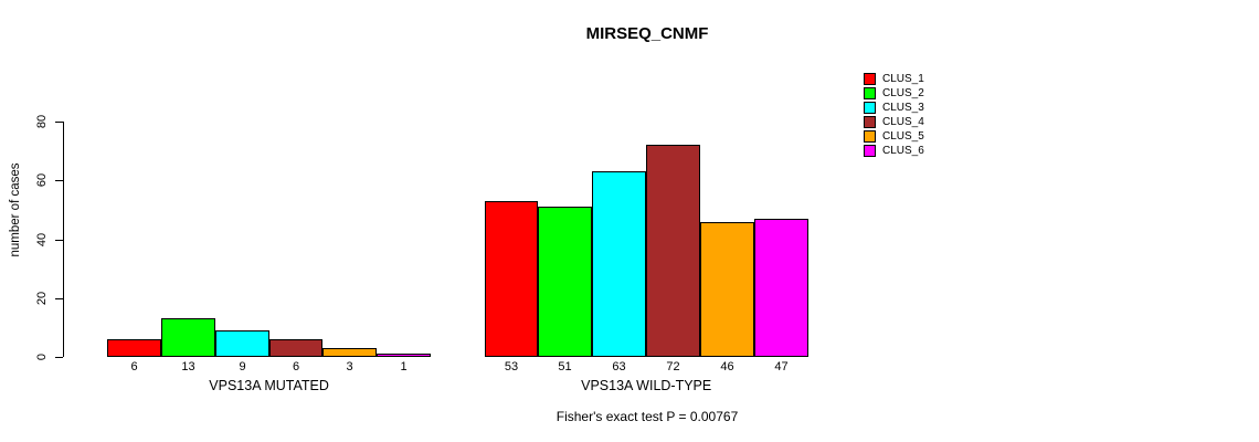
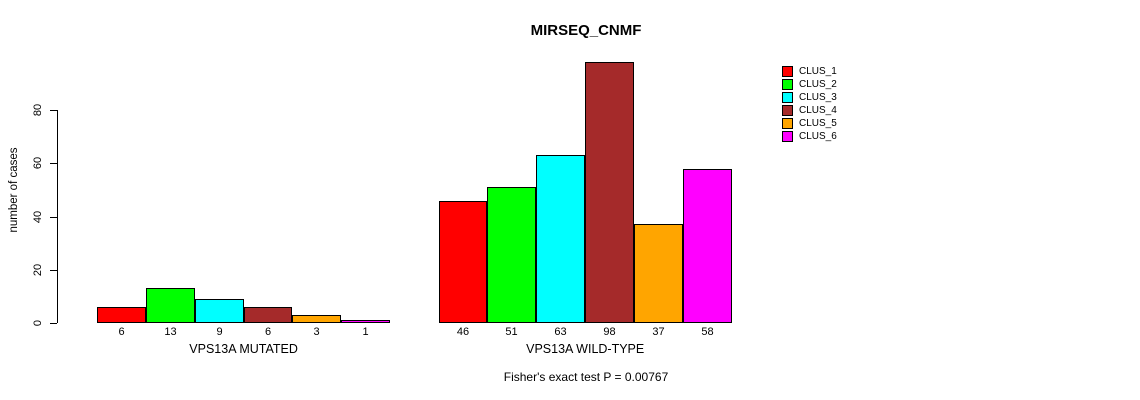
CLUS_1/VPS13A WILD-TYPE: 53 -> 46
CLUS_4/VPS13A WILD-TYPE: 72 -> 98
CLUS_5/VPS13A WILD-TYPE: 46 -> 37
CLUS_6/VPS13A WILD-TYPE: 47 -> 58
